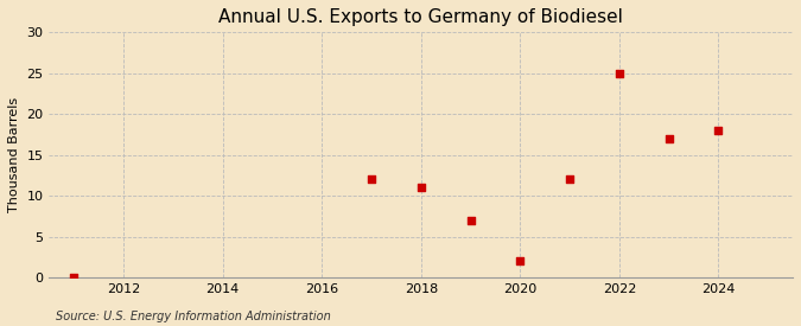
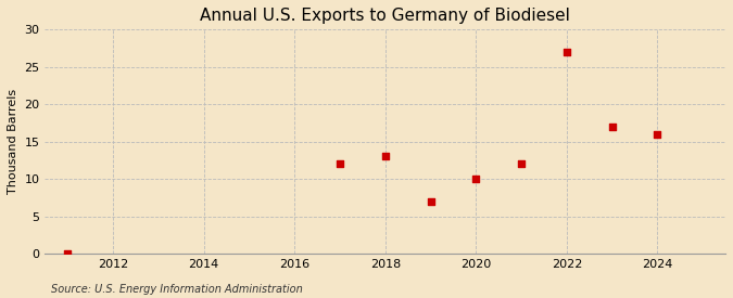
2018: 11 -> 13
2020: 2 -> 10
2022: 25 -> 27
2024: 18 -> 16
